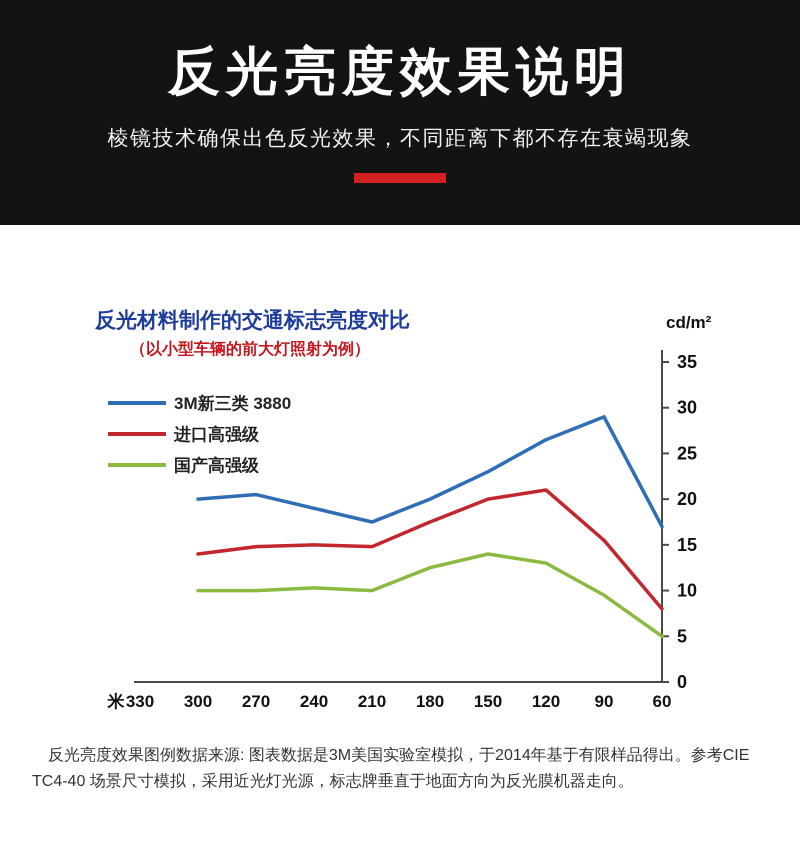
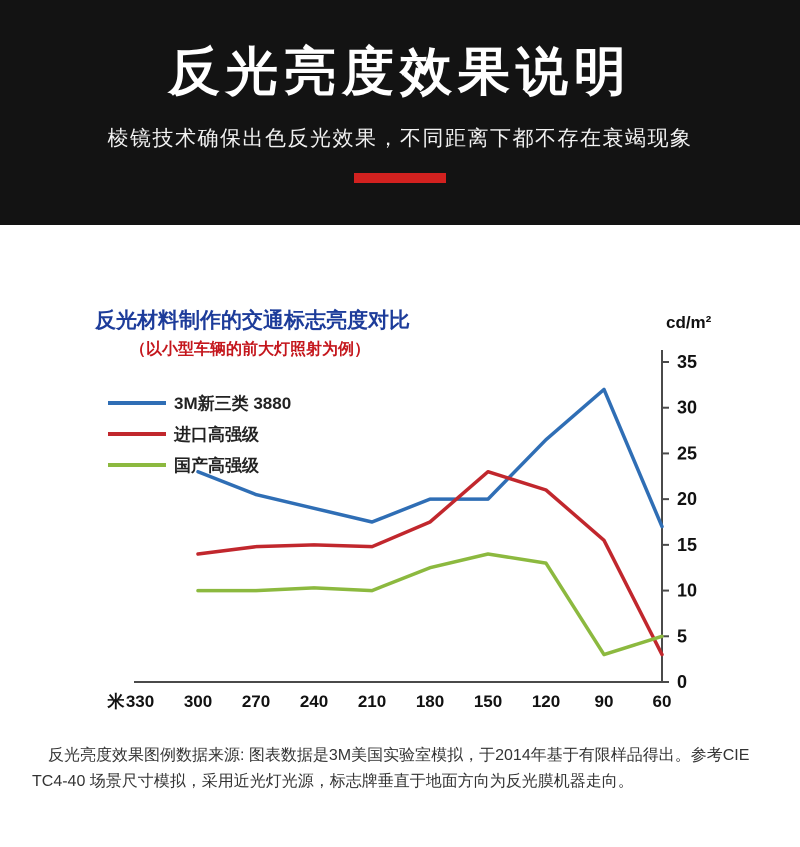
3M新三类 3880/300: 20 -> 23
3M新三类 3880/150: 23 -> 20
进口高强级/150: 20 -> 23
3M新三类 3880/90: 29 -> 32
国产高强级/90: 10 -> 3
进口高强级/60: 8 -> 3
